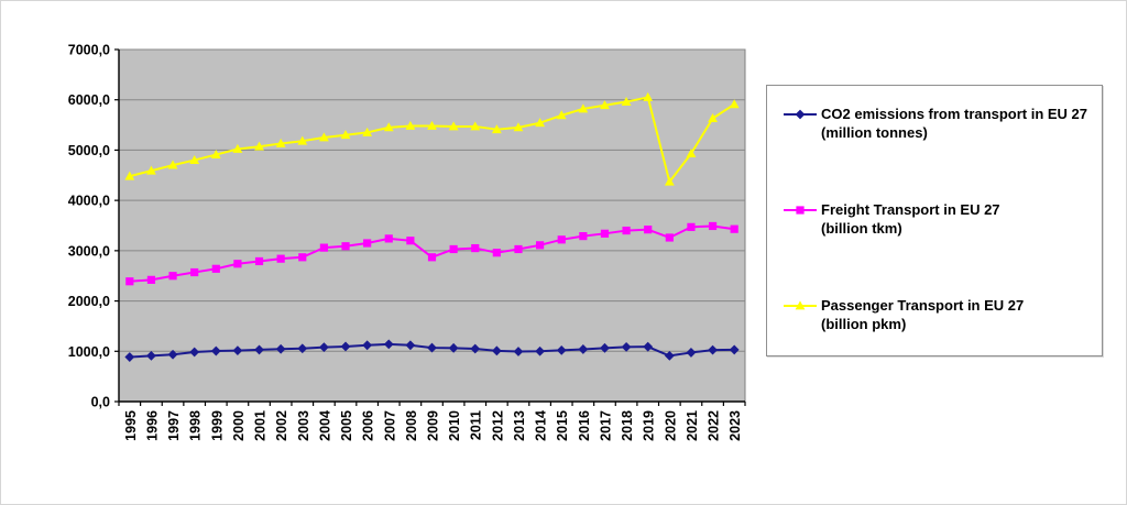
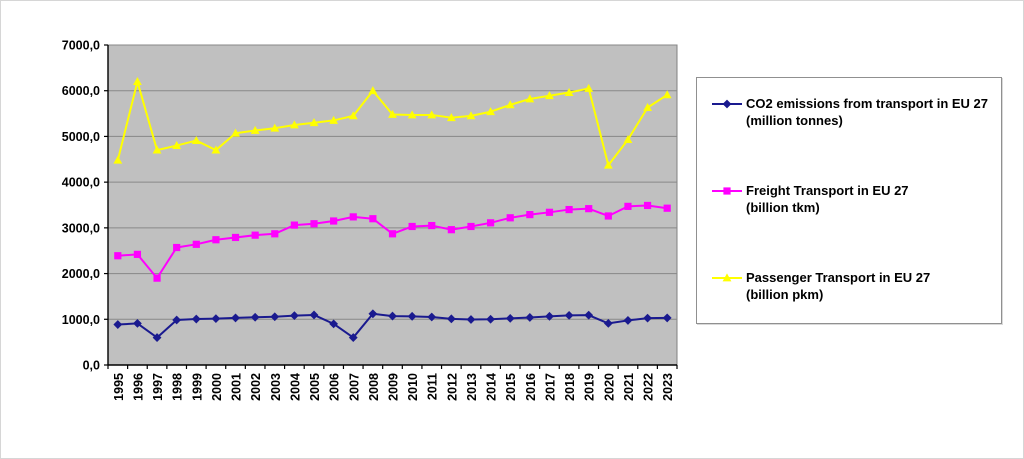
Passenger Transport in EU 27 (billion pkm)/1996: 4600 -> 6200
CO2 emissions from transport in EU 27 (million tonnes)/1997: 900 -> 600
Freight Transport in EU 27 (billion tkm)/1997: 2500 -> 1900
Passenger Transport in EU 27 (billion pkm)/2000: 5000 -> 4700
CO2 emissions from transport in EU 27 (million tonnes)/2006: 1100 -> 900
CO2 emissions from transport in EU 27 (million tonnes)/2007: 1100 -> 600
Passenger Transport in EU 27 (billion pkm)/2008: 5500 -> 6000
